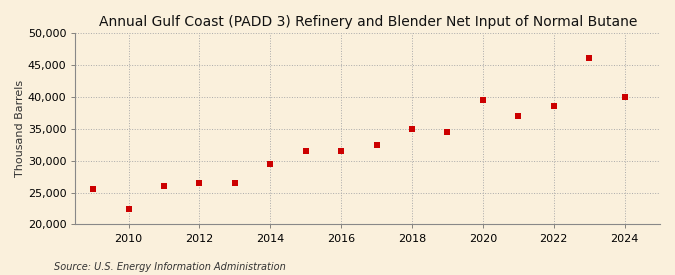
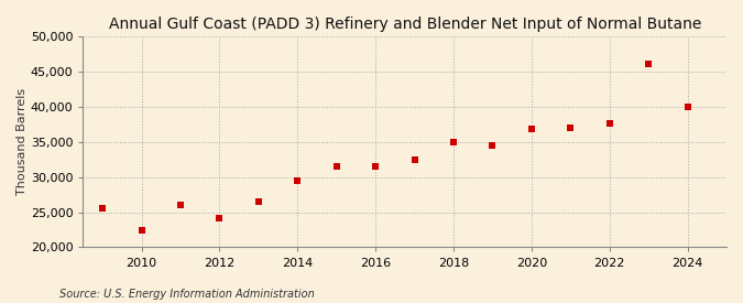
2012: 26,500 -> 24,200
2020: 39,500 -> 36,800
2022: 38,500 -> 37,600
